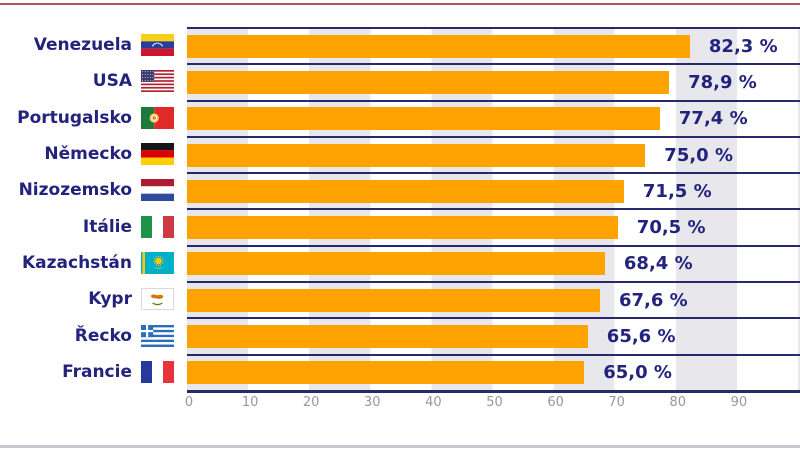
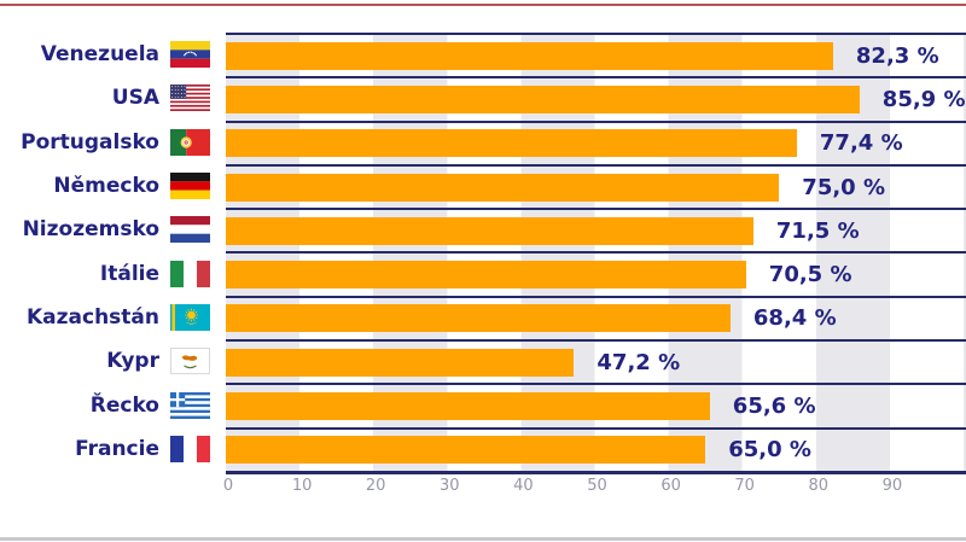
USA: 78,9 -> 85,9
Kypr: 67,6 -> 47,2
